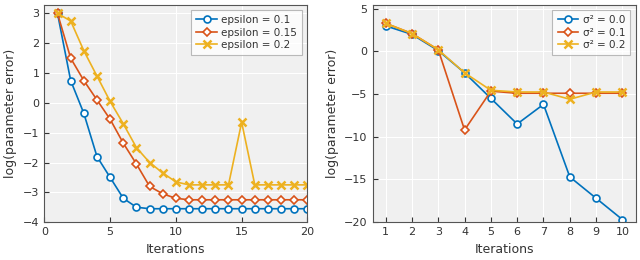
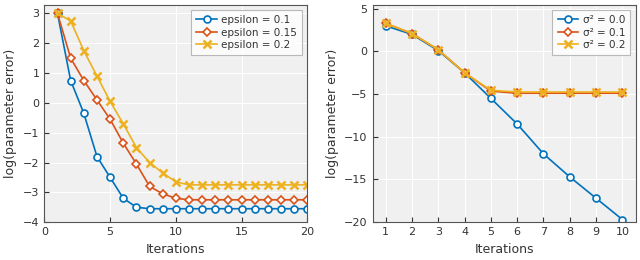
epsilon = 0.2/15: -0.65 -> -2.75
σ² = 0.1/4: -9.2 -> -2.5
σ² = 0.0/7: -6.2 -> -12.0
σ² = 0.2/8: -5.6 -> -4.8
